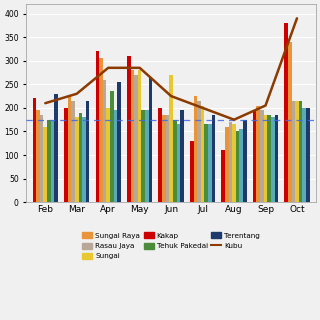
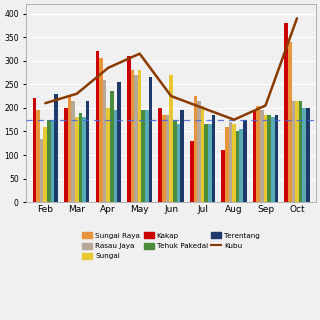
Rasau Jaya/Feb: 185 -> 135
Kubu/May: 285 -> 315
